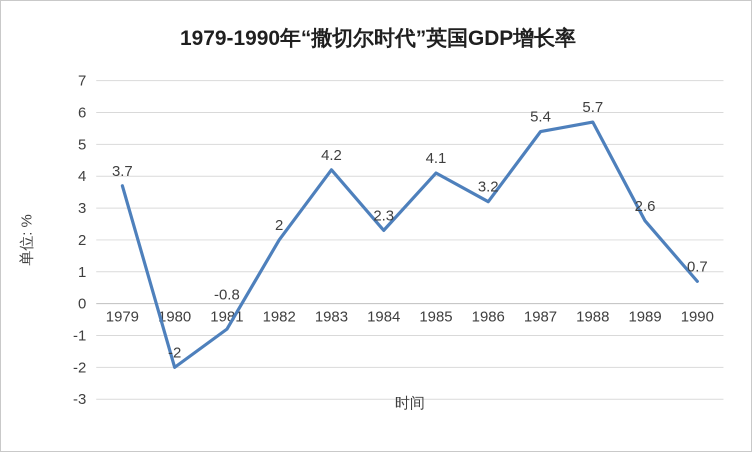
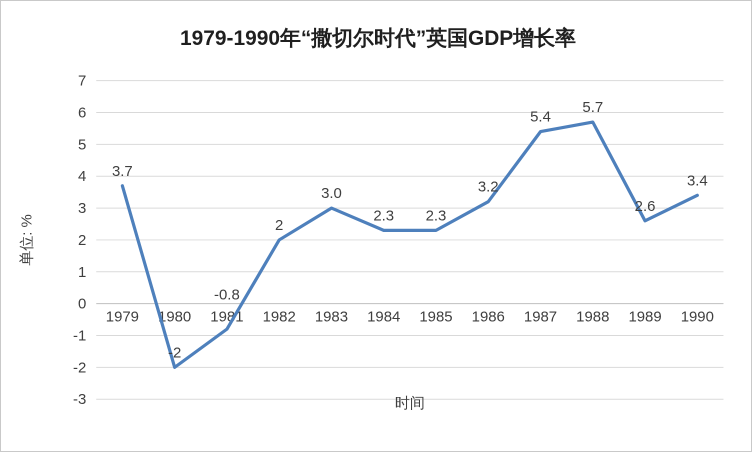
1983: 4.2 -> 3.0
1985: 4.1 -> 2.3
1990: 0.7 -> 3.4
